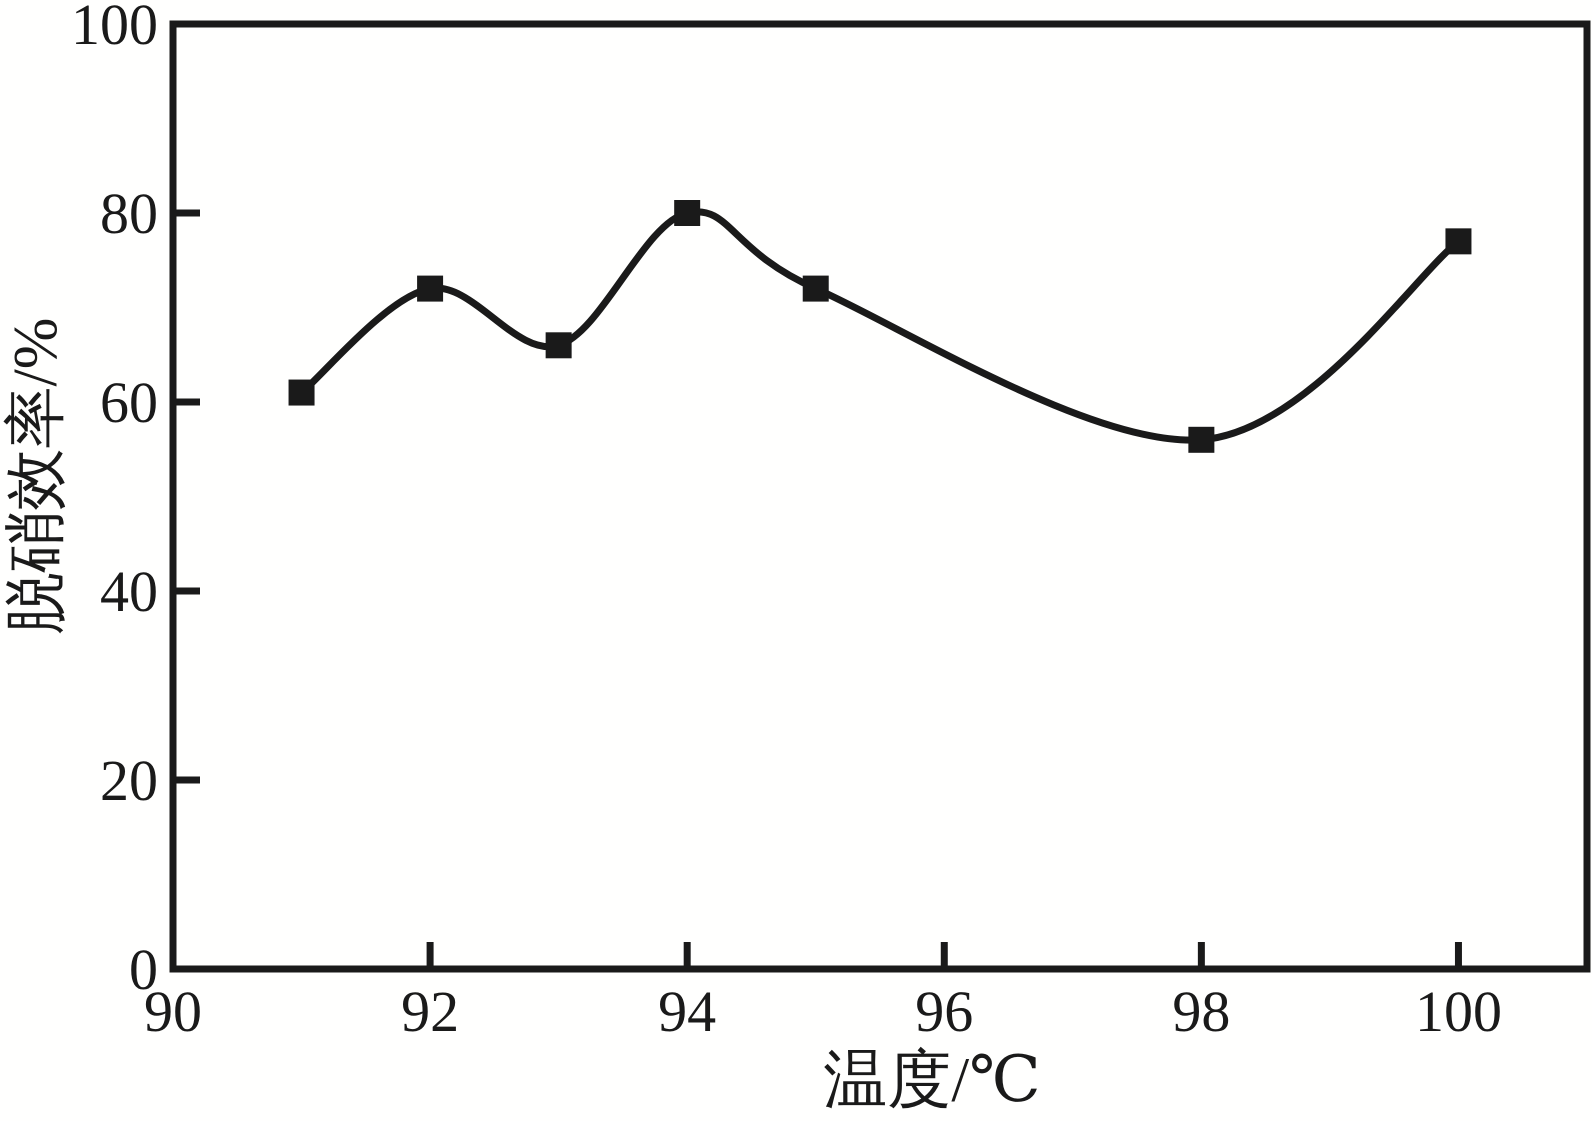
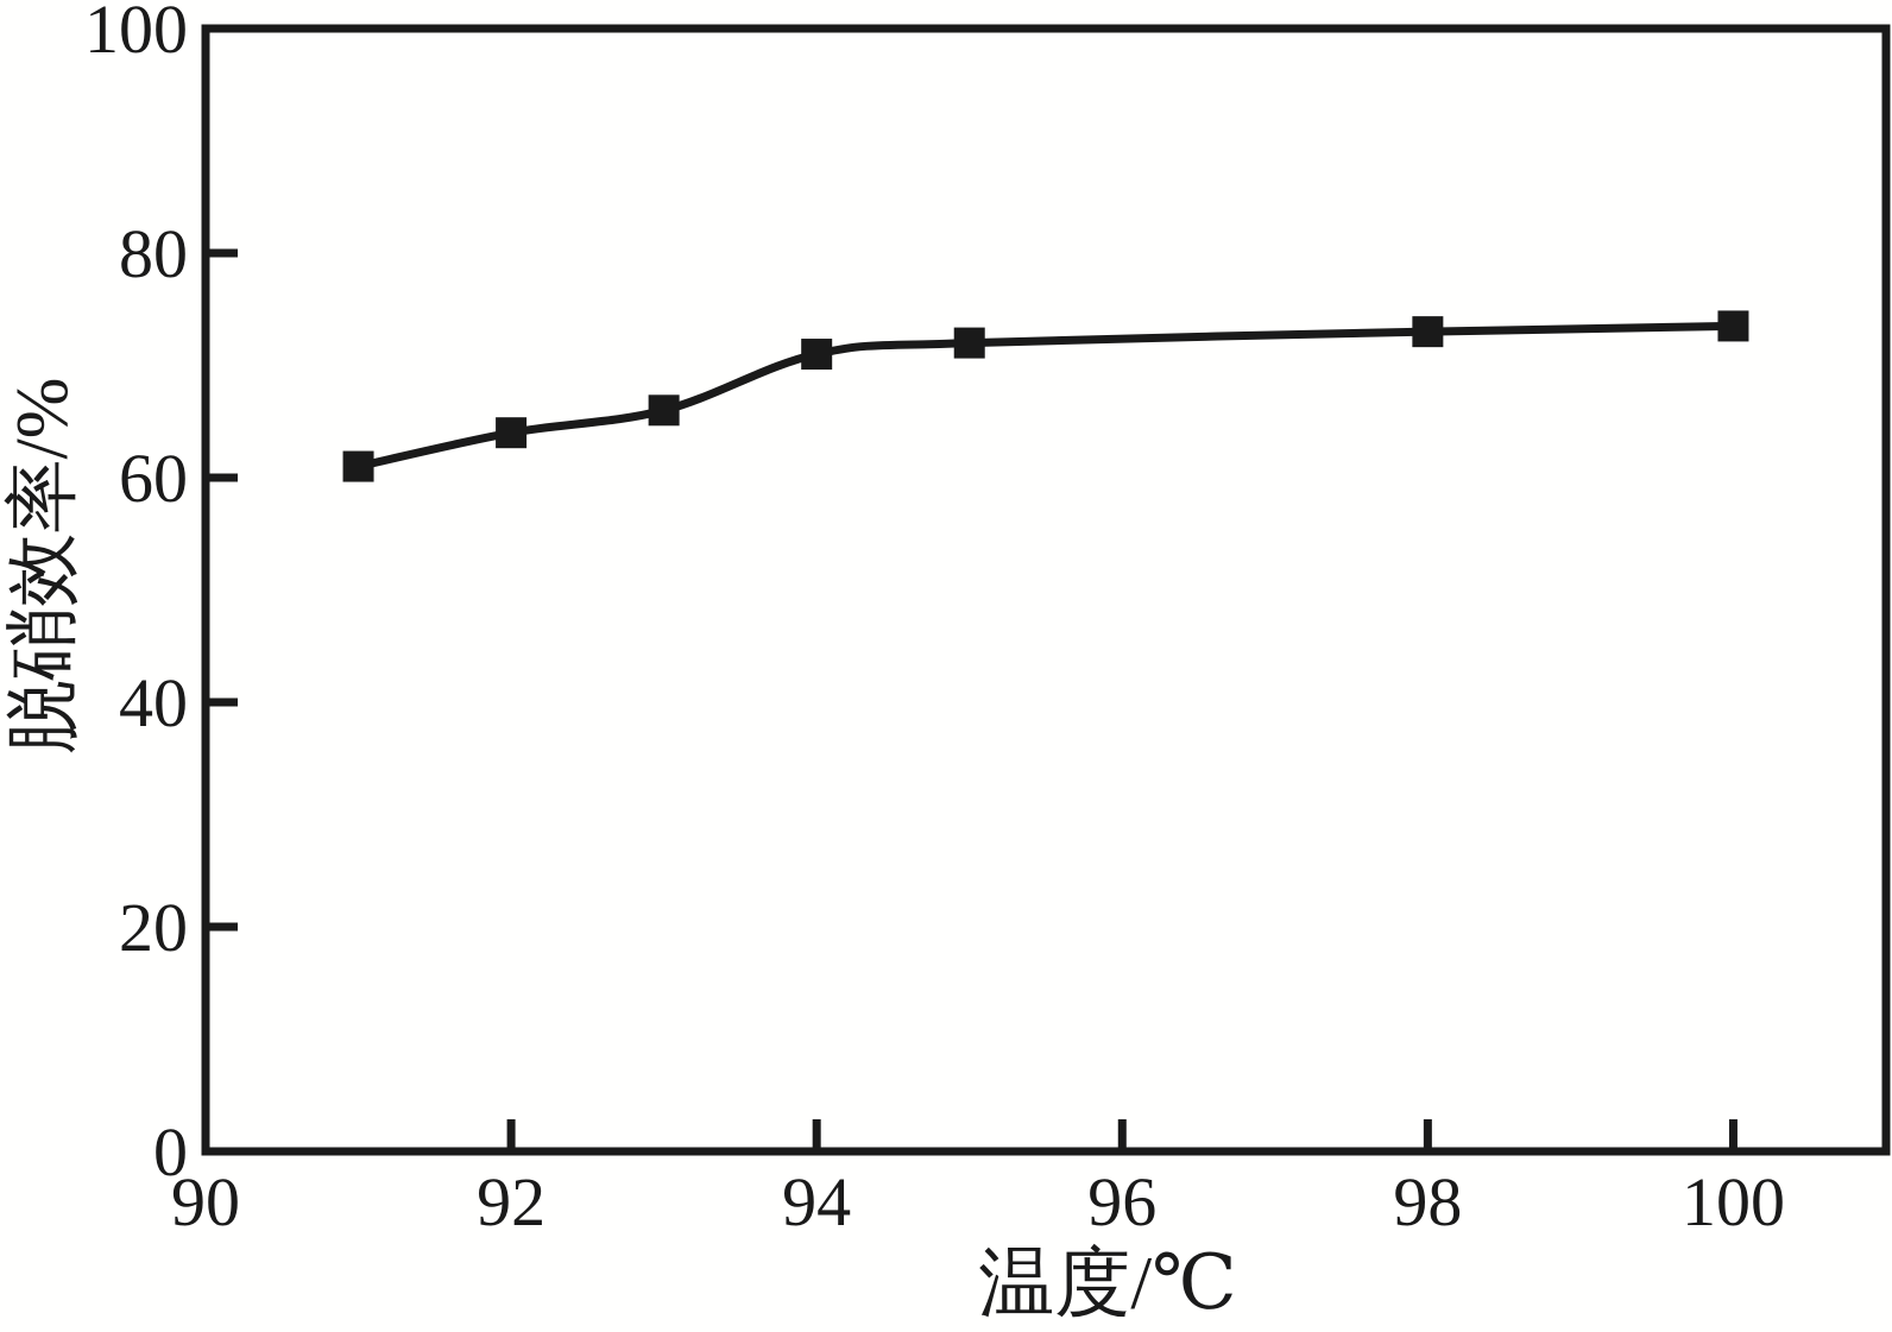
92: 72 -> 64
94: 80 -> 71
98: 56 -> 73
100: 77 -> 74
